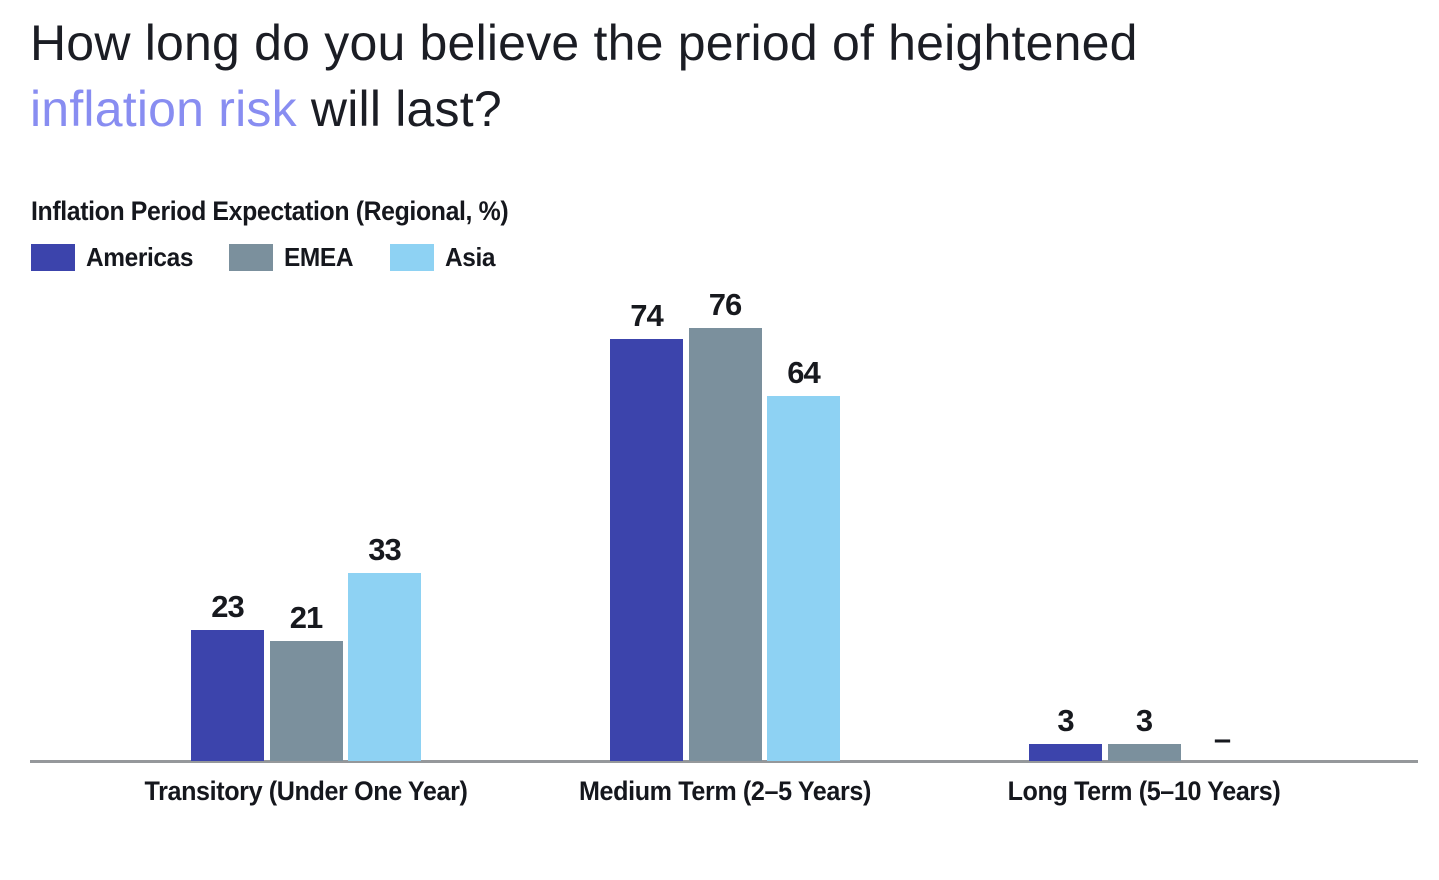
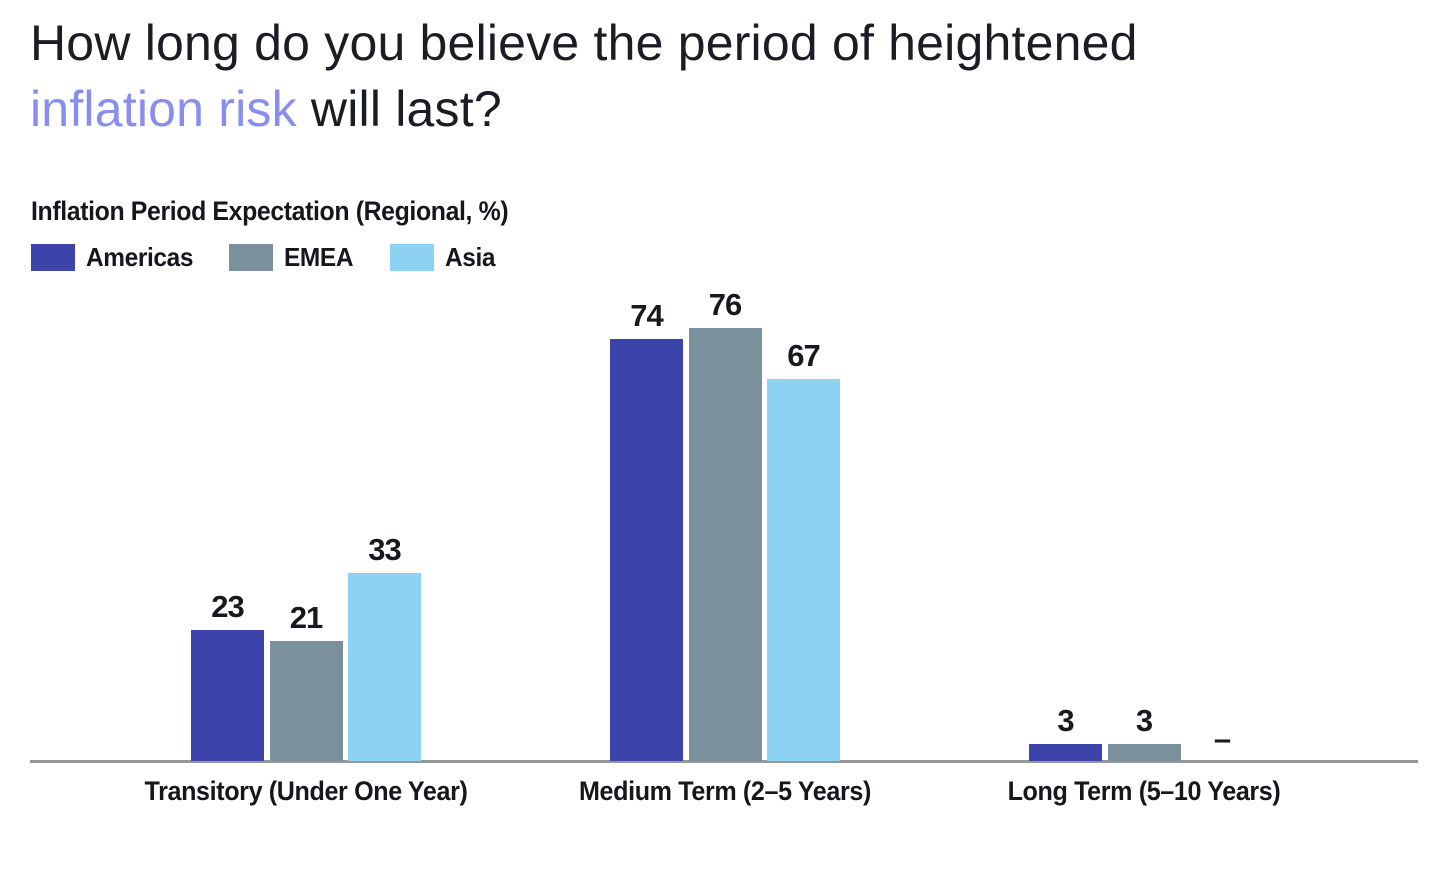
Asia/Medium Term (2–5 Years): 64 -> 67
